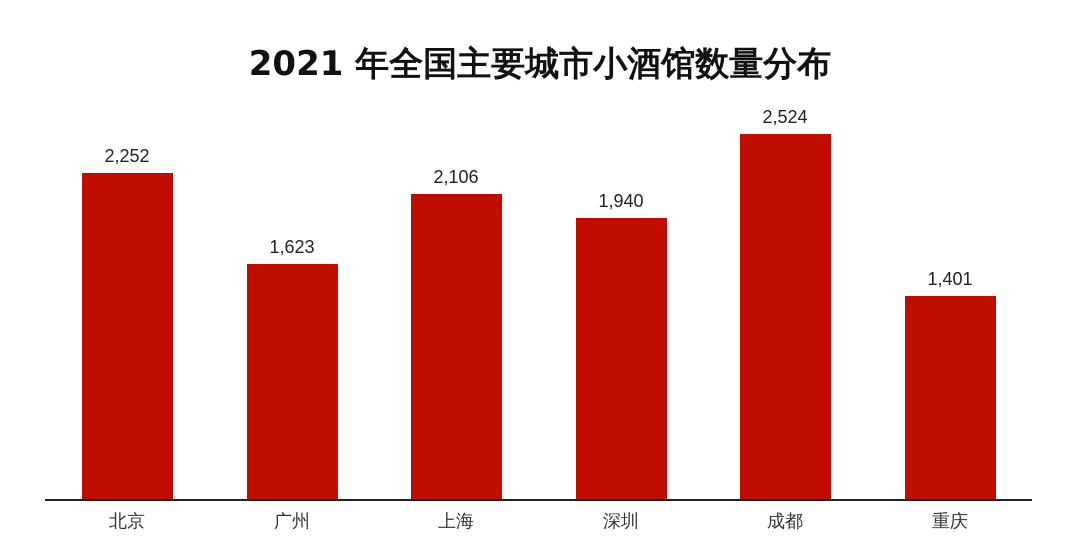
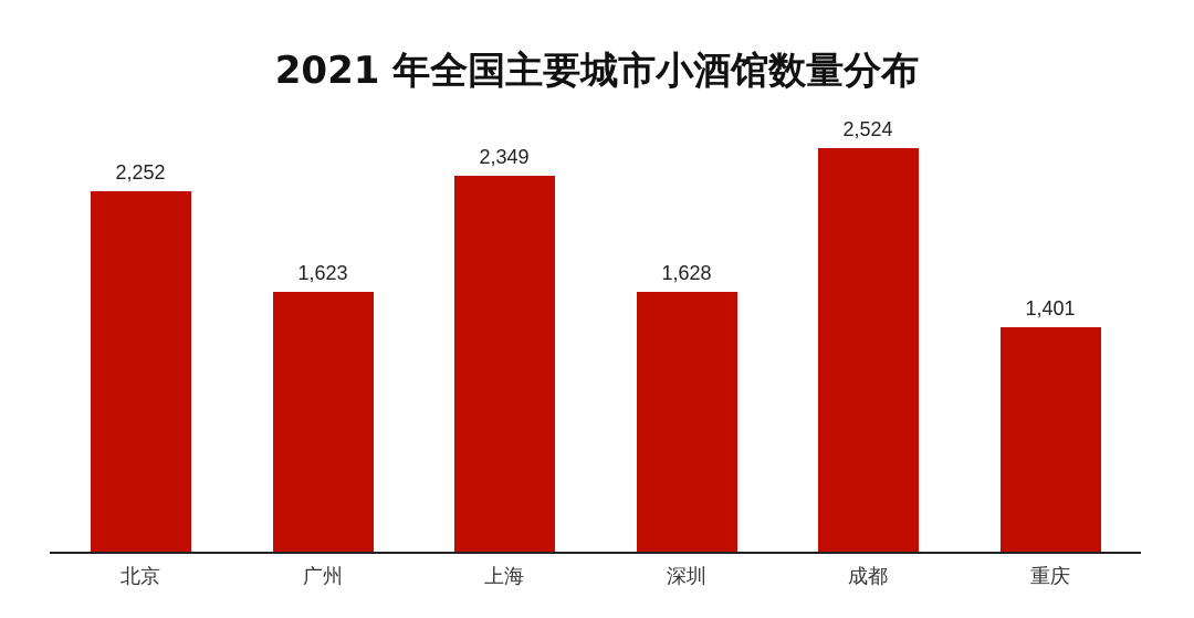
上海: 2,106 -> 2,349
深圳: 1,940 -> 1,628
